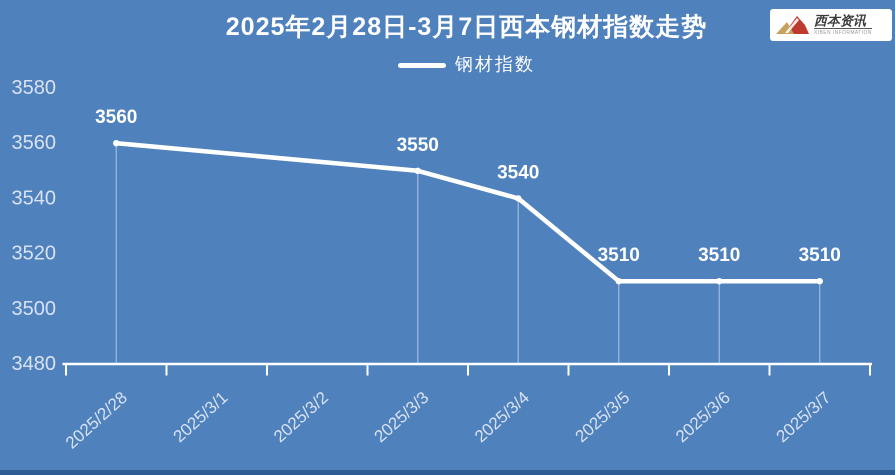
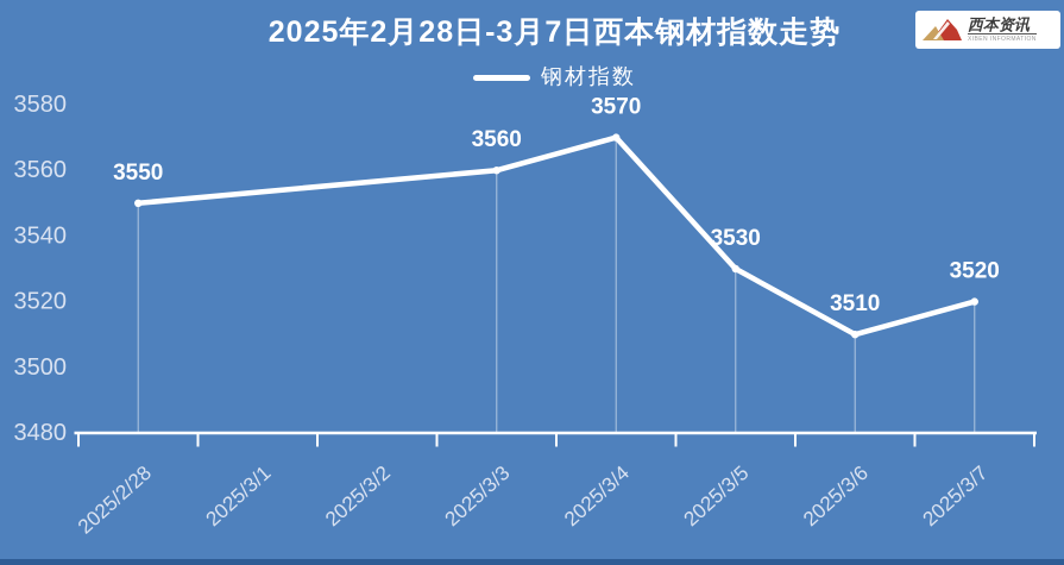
2025/2/28: 3560 -> 3550
2025/3/3: 3550 -> 3560
2025/3/4: 3540 -> 3570
2025/3/5: 3510 -> 3530
2025/3/7: 3510 -> 3520
